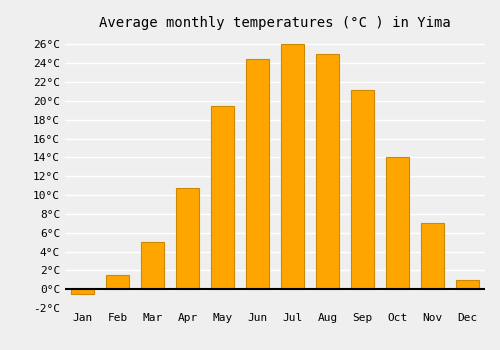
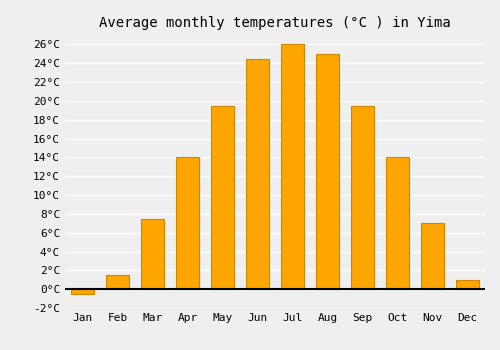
Mar: 5.0°C -> 7.5°C
Apr: 10.8°C -> 14.0°C
Sep: 21.2°C -> 19.5°C
